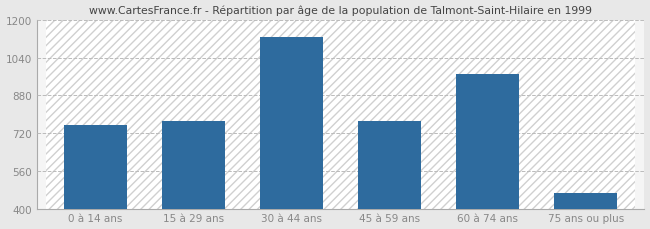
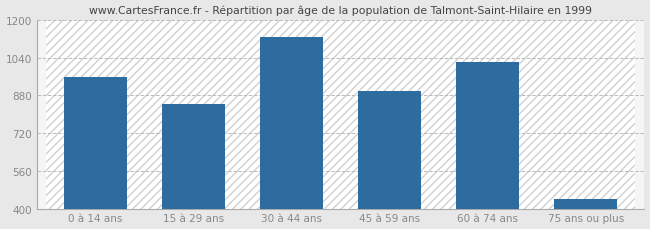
0 à 14 ans: 755 -> 960
15 à 29 ans: 770 -> 845
45 à 59 ans: 770 -> 900
60 à 74 ans: 970 -> 1020
75 ans ou plus: 465 -> 440
